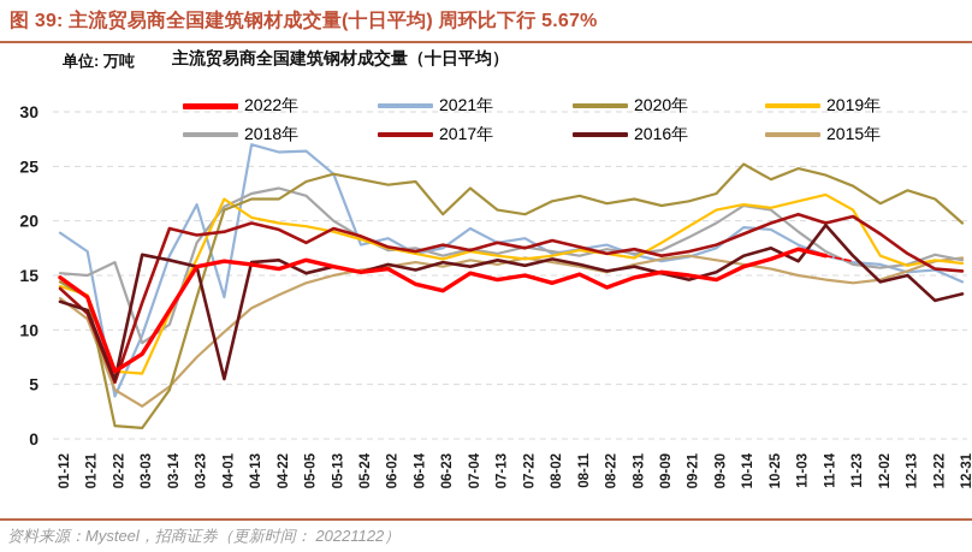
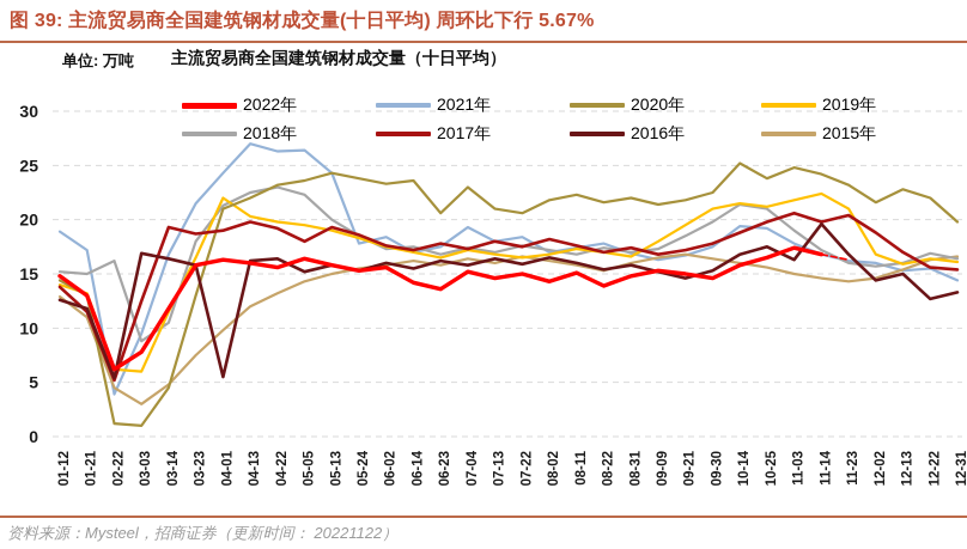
2021年/04-01: 13 -> 24
2020年/04-22: 22 -> 23
